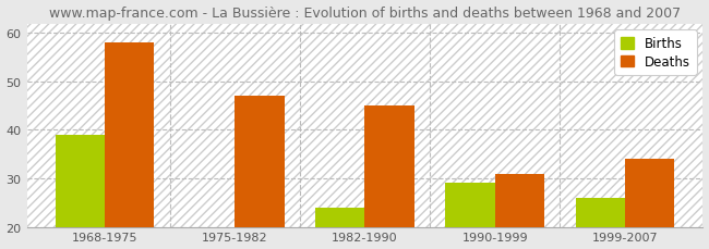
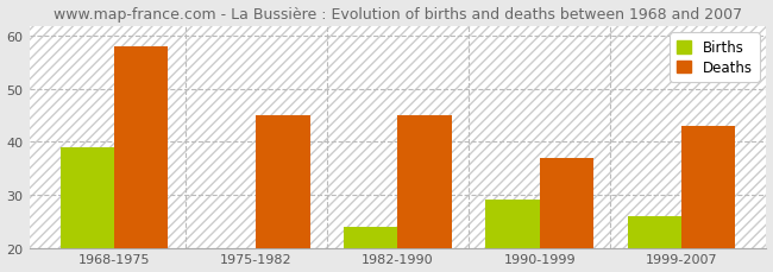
Deaths/1975-1982: 47 -> 45
Deaths/1990-1999: 31 -> 37
Deaths/1999-2007: 34 -> 43
